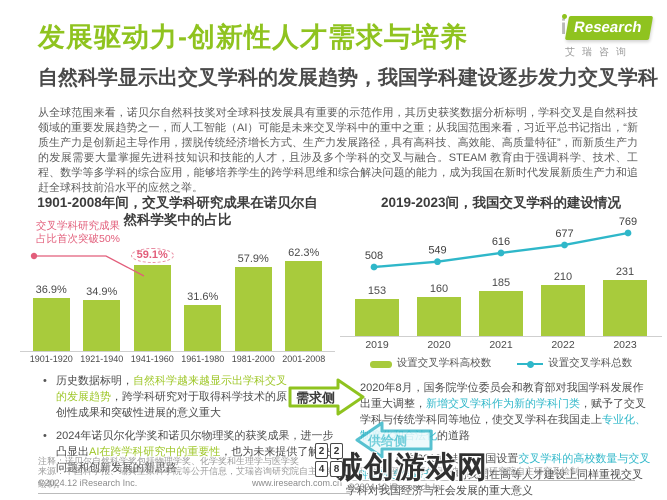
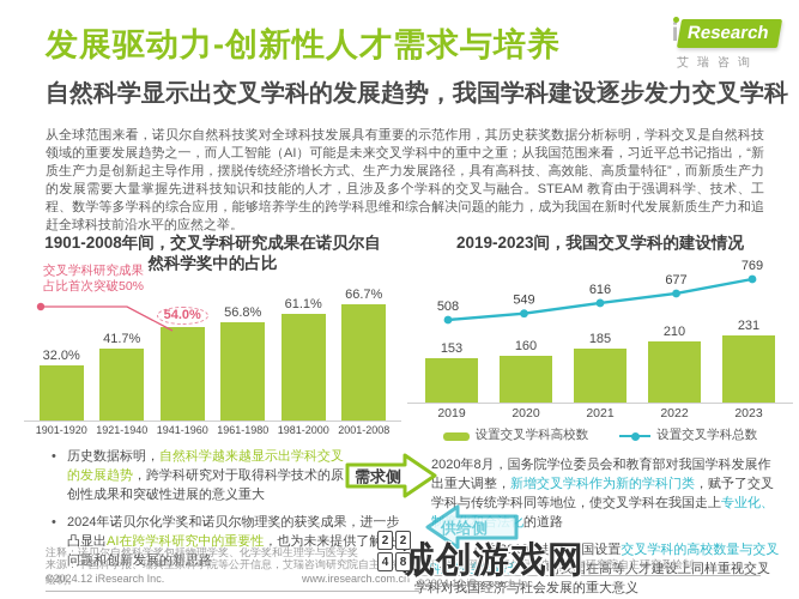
1901-2008年间，交叉学科研究成果在诺贝尔自然科学奖中的占比/1901-1920: 36.9% -> 32.0%
1901-2008年间，交叉学科研究成果在诺贝尔自然科学奖中的占比/1921-1940: 34.9% -> 41.7%
1901-2008年间，交叉学科研究成果在诺贝尔自然科学奖中的占比/1941-1960: 59.1% -> 54.0%
1901-2008年间，交叉学科研究成果在诺贝尔自然科学奖中的占比/1961-1980: 31.6% -> 56.8%
1901-2008年间，交叉学科研究成果在诺贝尔自然科学奖中的占比/1981-2000: 57.9% -> 61.1%
1901-2008年间，交叉学科研究成果在诺贝尔自然科学奖中的占比/2001-2008: 62.3% -> 66.7%
